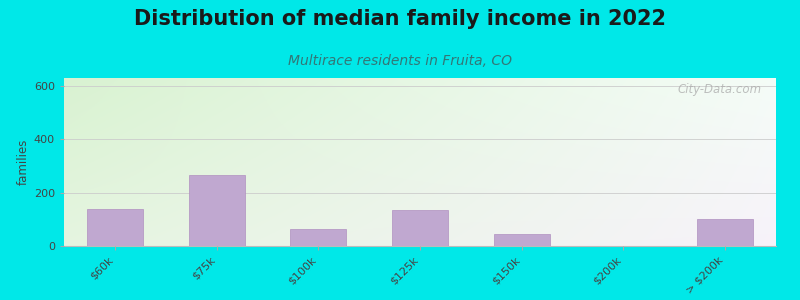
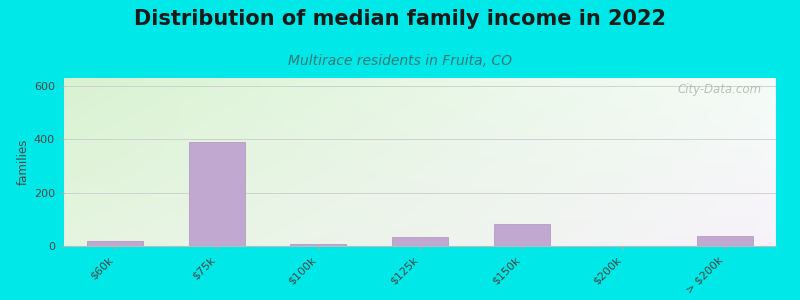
$60k: 140 -> 18
$75k: 265 -> 390
$100k: 65 -> 8
$125k: 135 -> 35
$150k: 45 -> 82
> $200k: 100 -> 38
